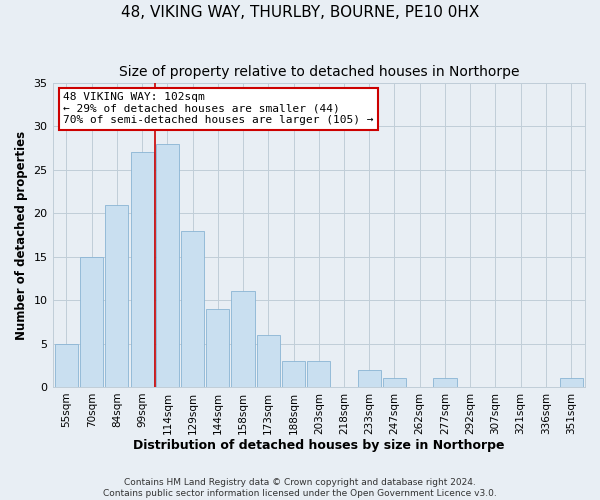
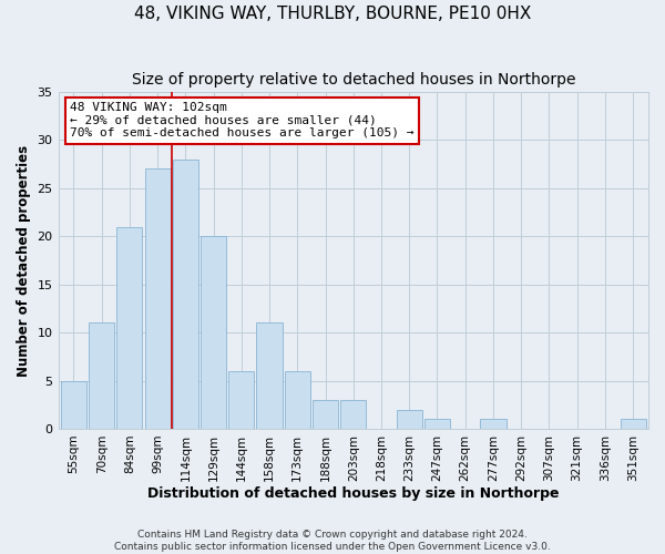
70sqm: 15 -> 11
129sqm: 18 -> 20
144sqm: 9 -> 6
